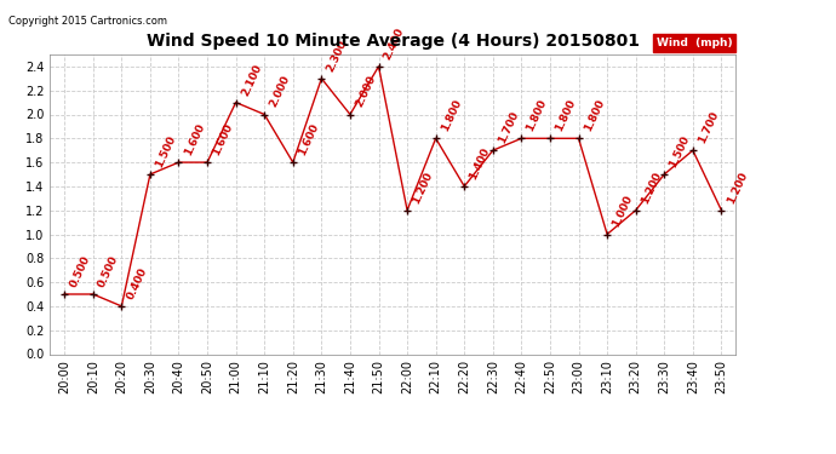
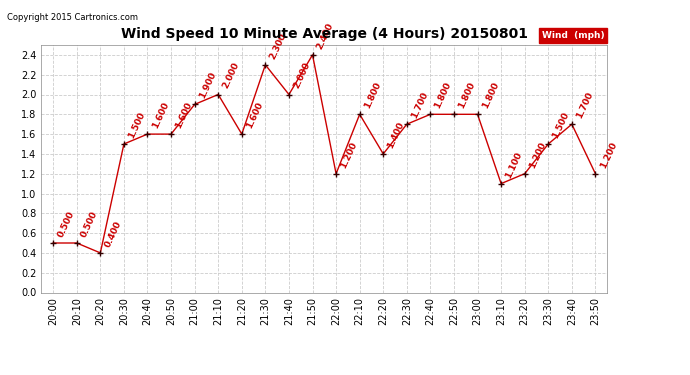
21:00: 2.100 -> 1.900
23:10: 1.000 -> 1.100
